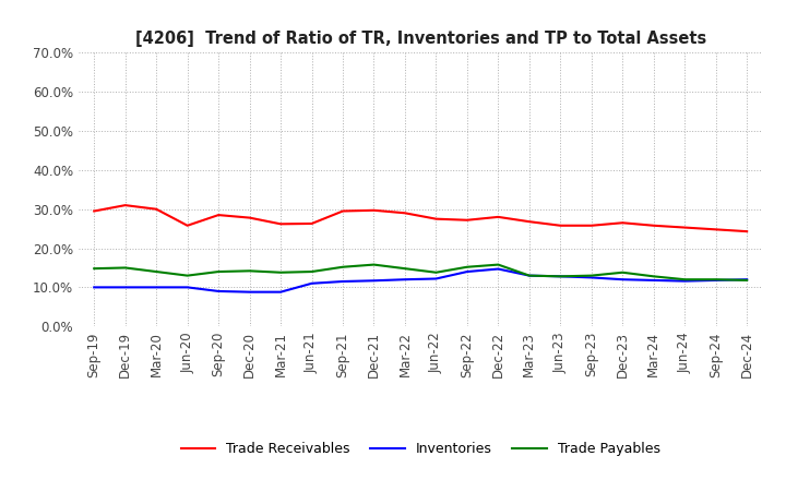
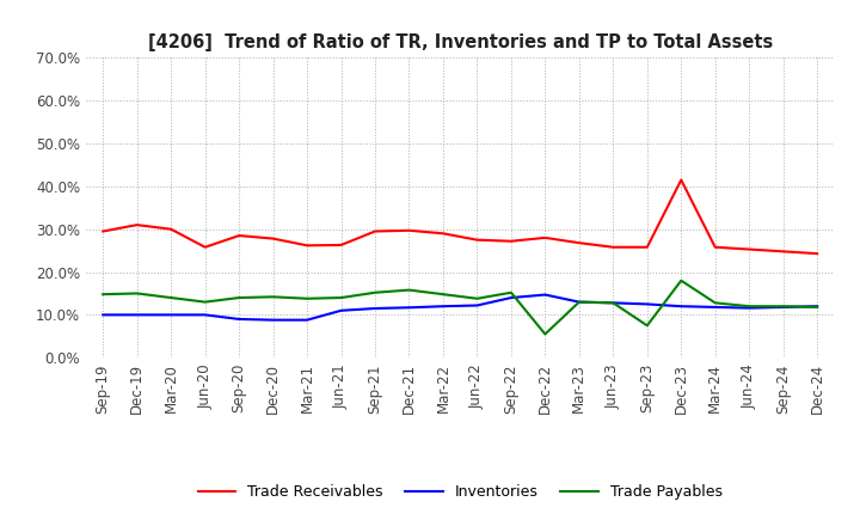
Trade Payables/Dec-22: 15.8% -> 5.5%
Trade Payables/Sep-23: 13.0% -> 7.5%
Trade Receivables/Dec-23: 26.5% -> 41.5%
Trade Payables/Dec-23: 13.8% -> 18.0%
